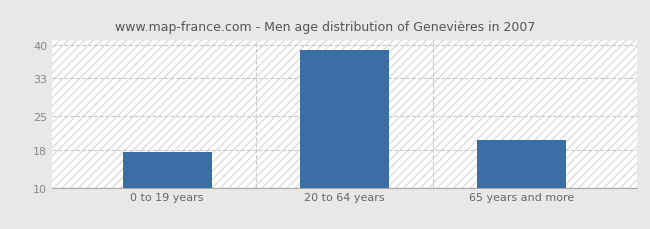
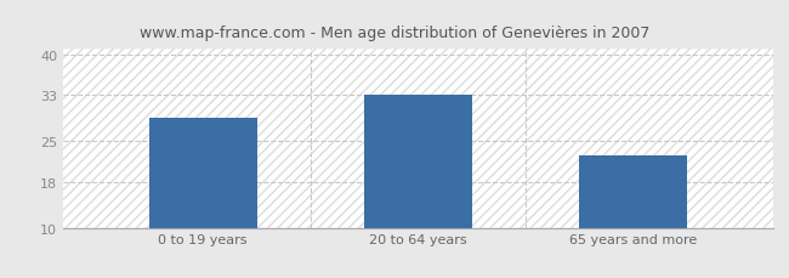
0 to 19 years: 17.5 -> 29.0
20 to 64 years: 39.0 -> 33.0
65 years and more: 20.0 -> 22.5
